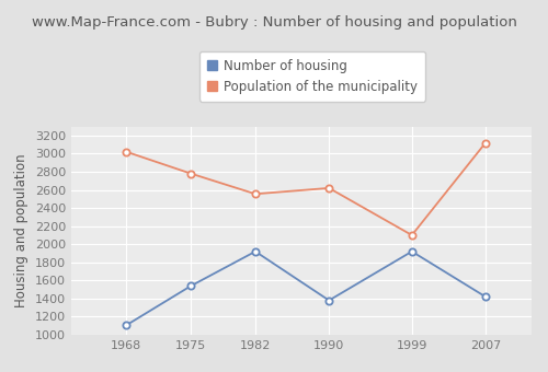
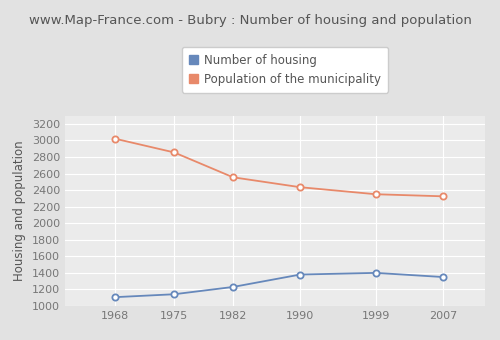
Number of housing/1975: 1540 -> 1140
Population of the municipality/1975: 2780 -> 2860
Number of housing/1982: 1920 -> 1230
Population of the municipality/1990: 2620 -> 2440
Number of housing/1999: 1920 -> 1400
Population of the municipality/1999: 2100 -> 2350
Number of housing/2007: 1420 -> 1350
Population of the municipality/2007: 3120 -> 2320
